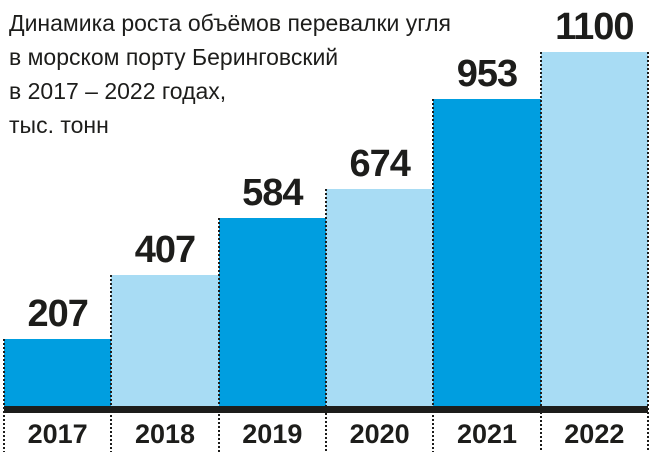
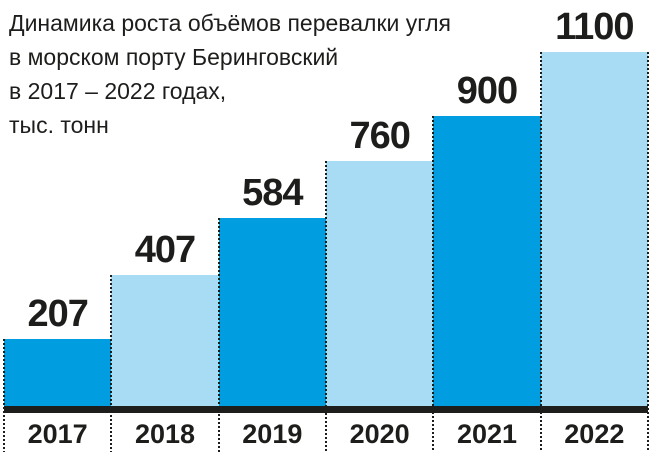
2020: 674 -> 760
2021: 953 -> 900
